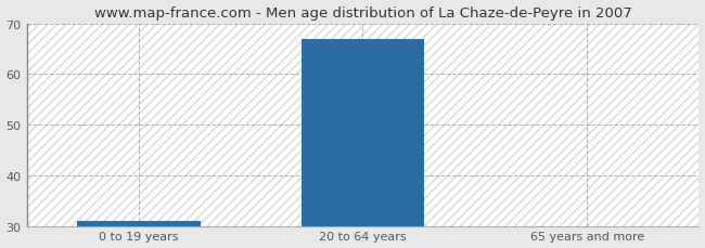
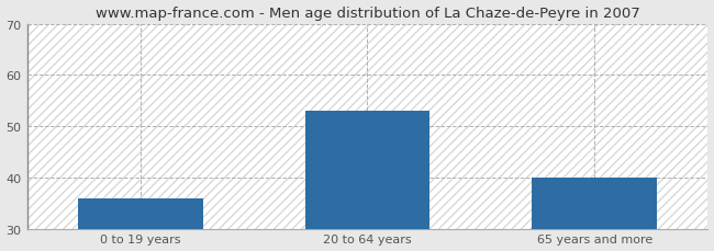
0 to 19 years: 31 -> 36
20 to 64 years: 67 -> 53
65 years and more: 30 -> 40
